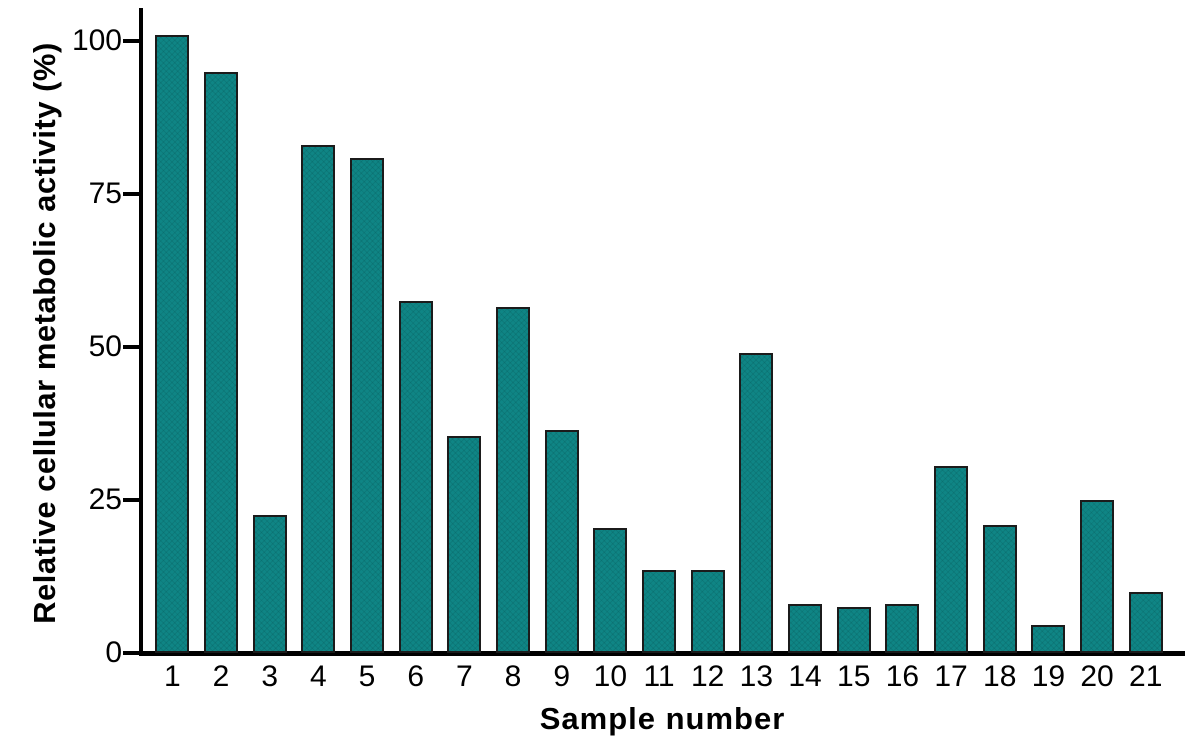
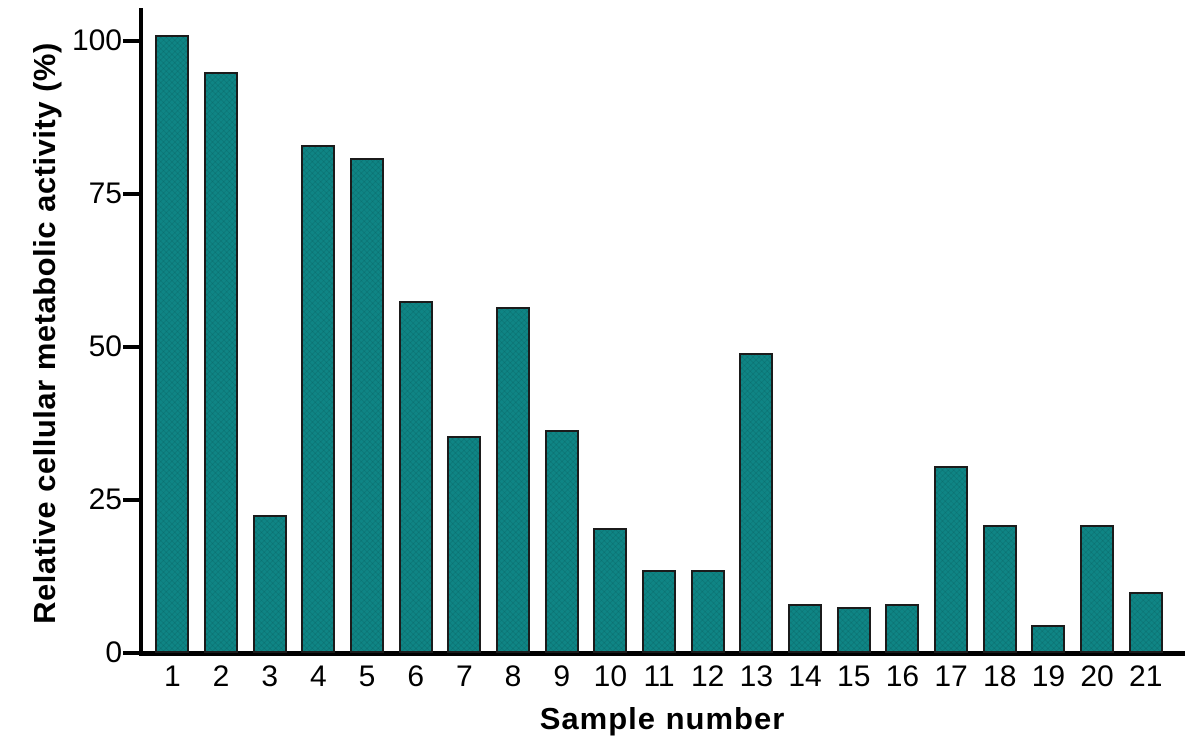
20: 25 -> 21
